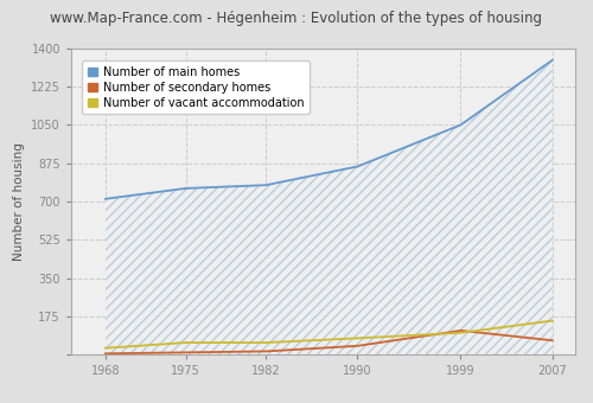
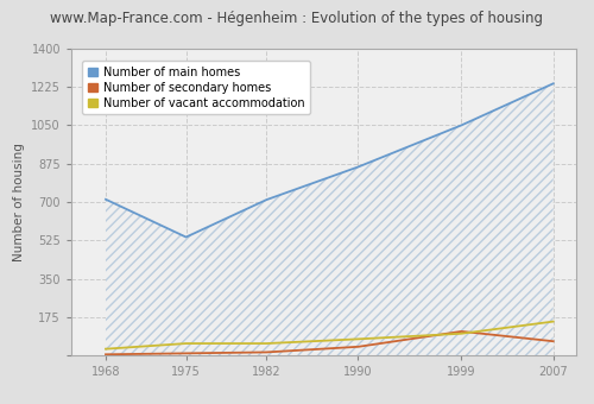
Number of main homes/1975: 760 -> 540
Number of main homes/1982: 780 -> 710
Number of main homes/2007: 1350 -> 1240
